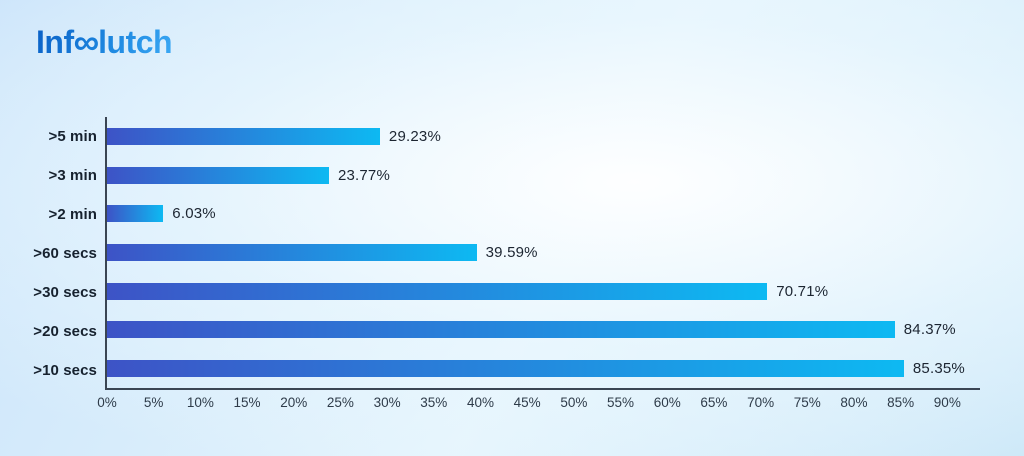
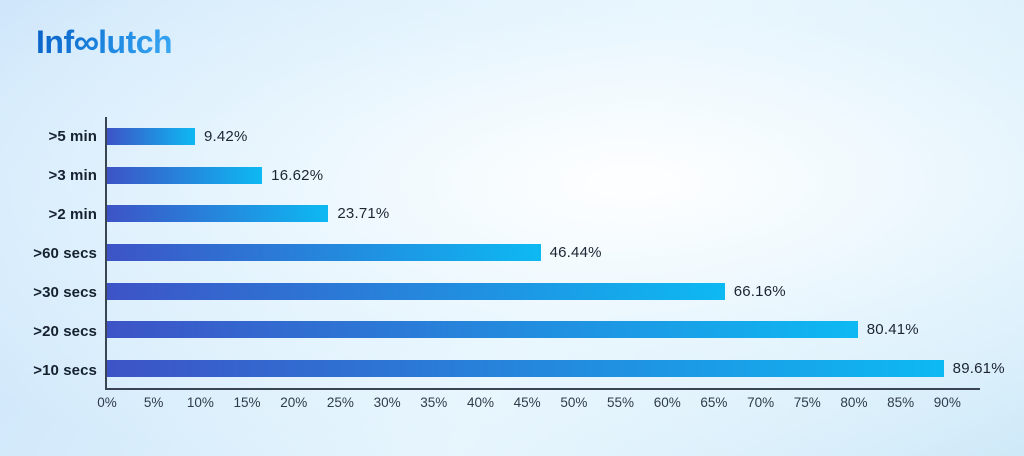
>5 min: 29.23% -> 9.42%
>3 min: 23.77% -> 16.62%
>2 min: 6.03% -> 23.71%
>60 secs: 39.59% -> 46.44%
>30 secs: 70.71% -> 66.16%
>20 secs: 84.37% -> 80.41%
>10 secs: 85.35% -> 89.61%
